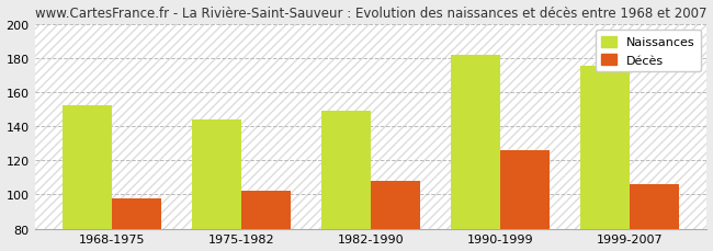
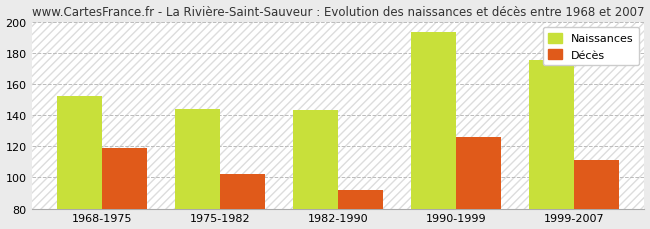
Décès/1968-1975: 98 -> 119
Naissances/1982-1990: 149 -> 143
Décès/1982-1990: 108 -> 92
Naissances/1990-1999: 182 -> 193
Décès/1999-2007: 106 -> 111
